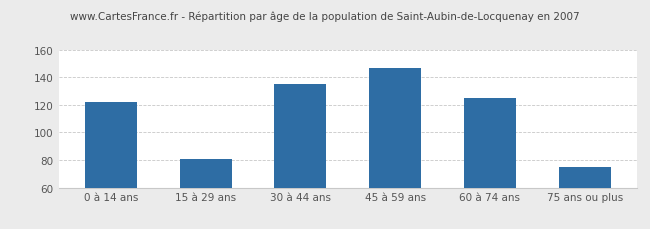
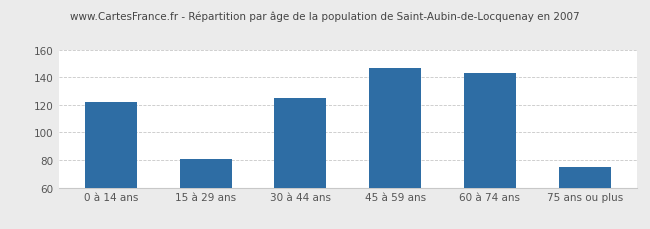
30 à 44 ans: 135 -> 125
60 à 74 ans: 125 -> 143
